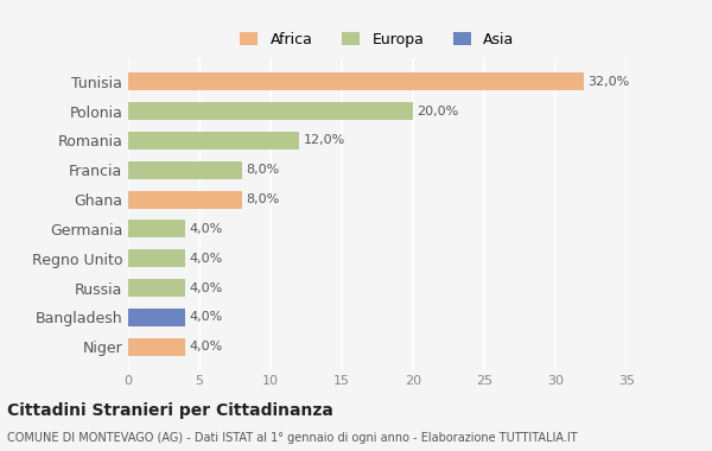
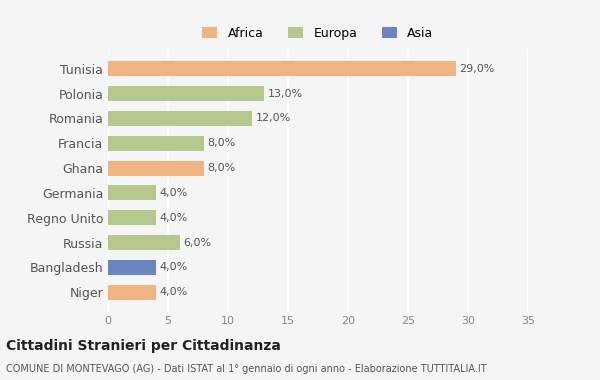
Tunisia: 32,0% -> 29,0%
Polonia: 20,0% -> 13,0%
Russia: 4,0% -> 6,0%
